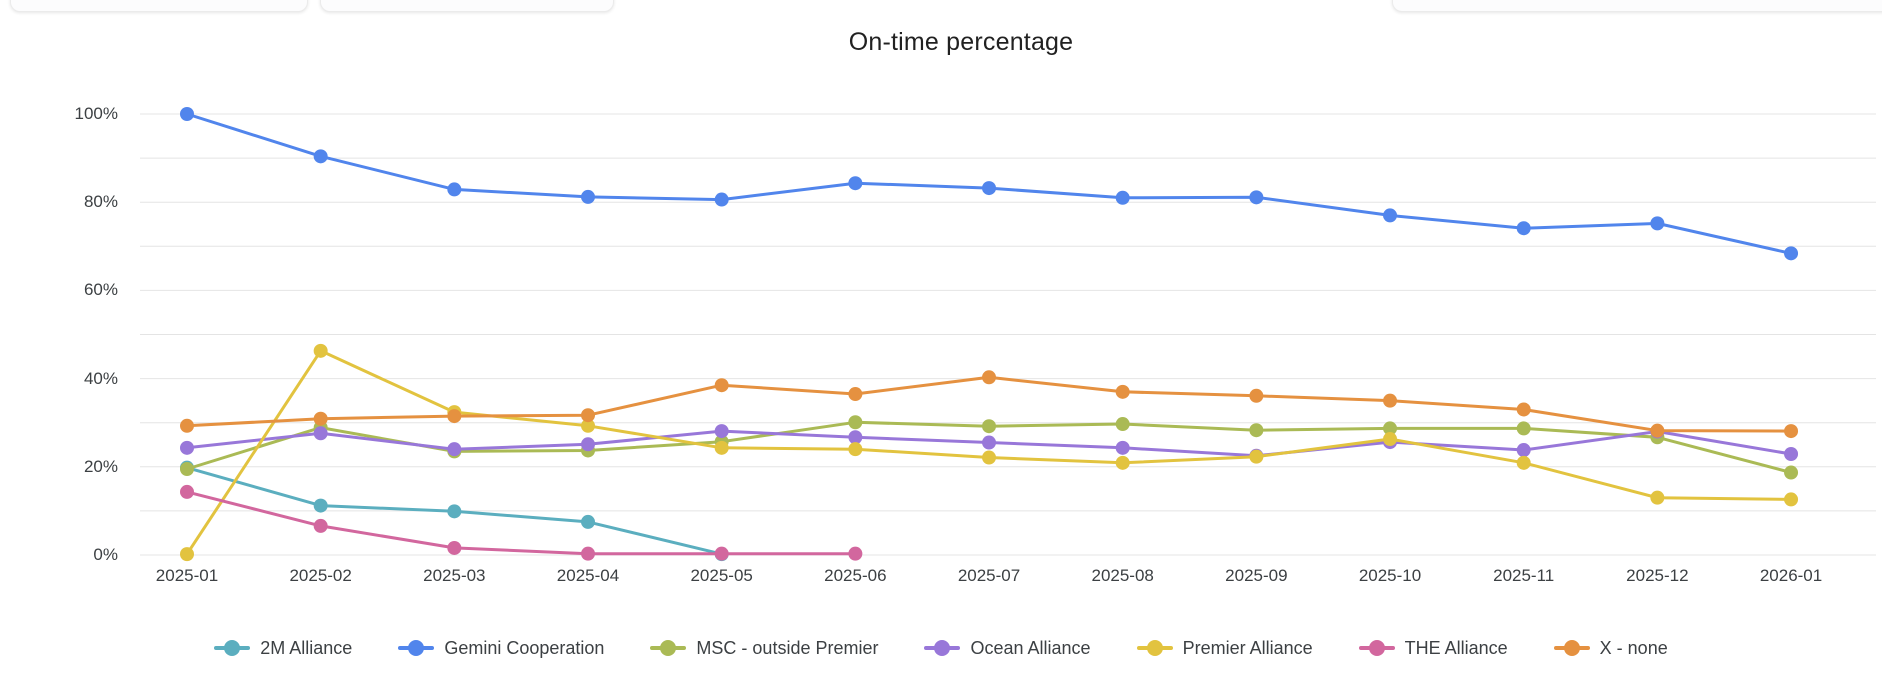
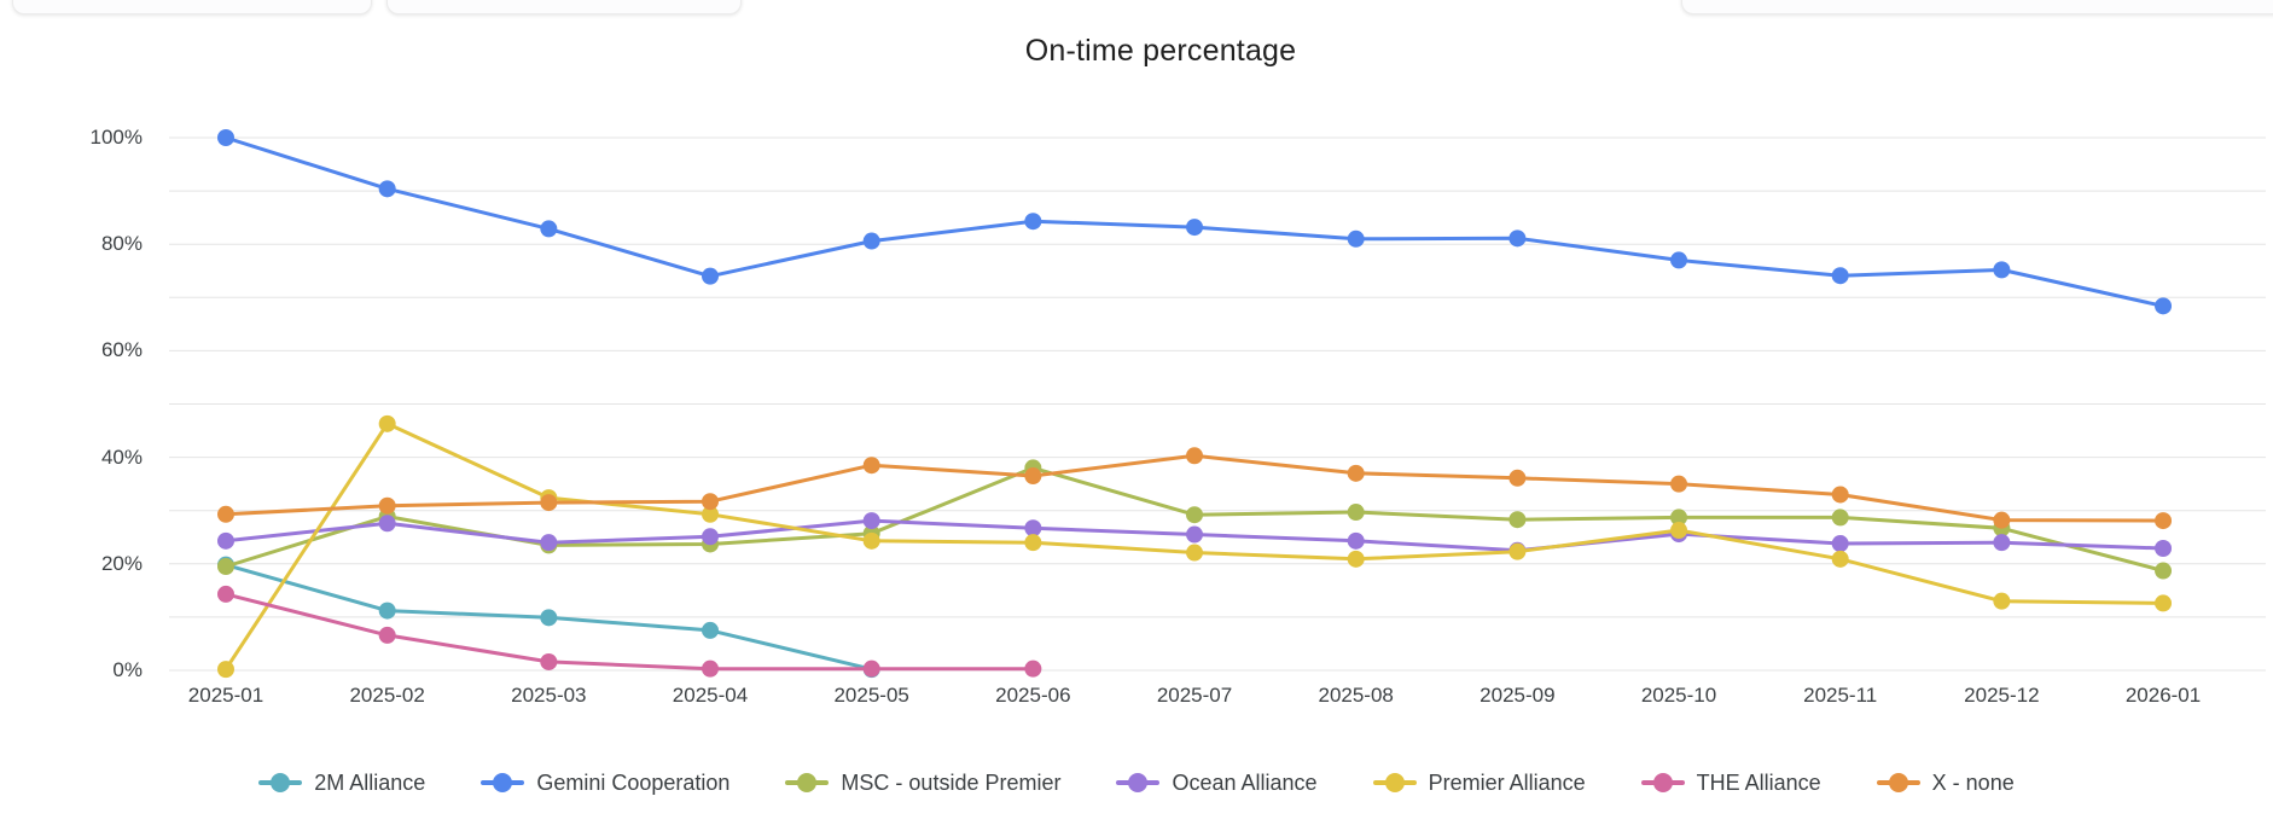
Gemini Cooperation/2025-04: 81% -> 74%
MSC - outside Premier/2025-06: 30% -> 38%
Ocean Alliance/2025-12: 28% -> 24%
